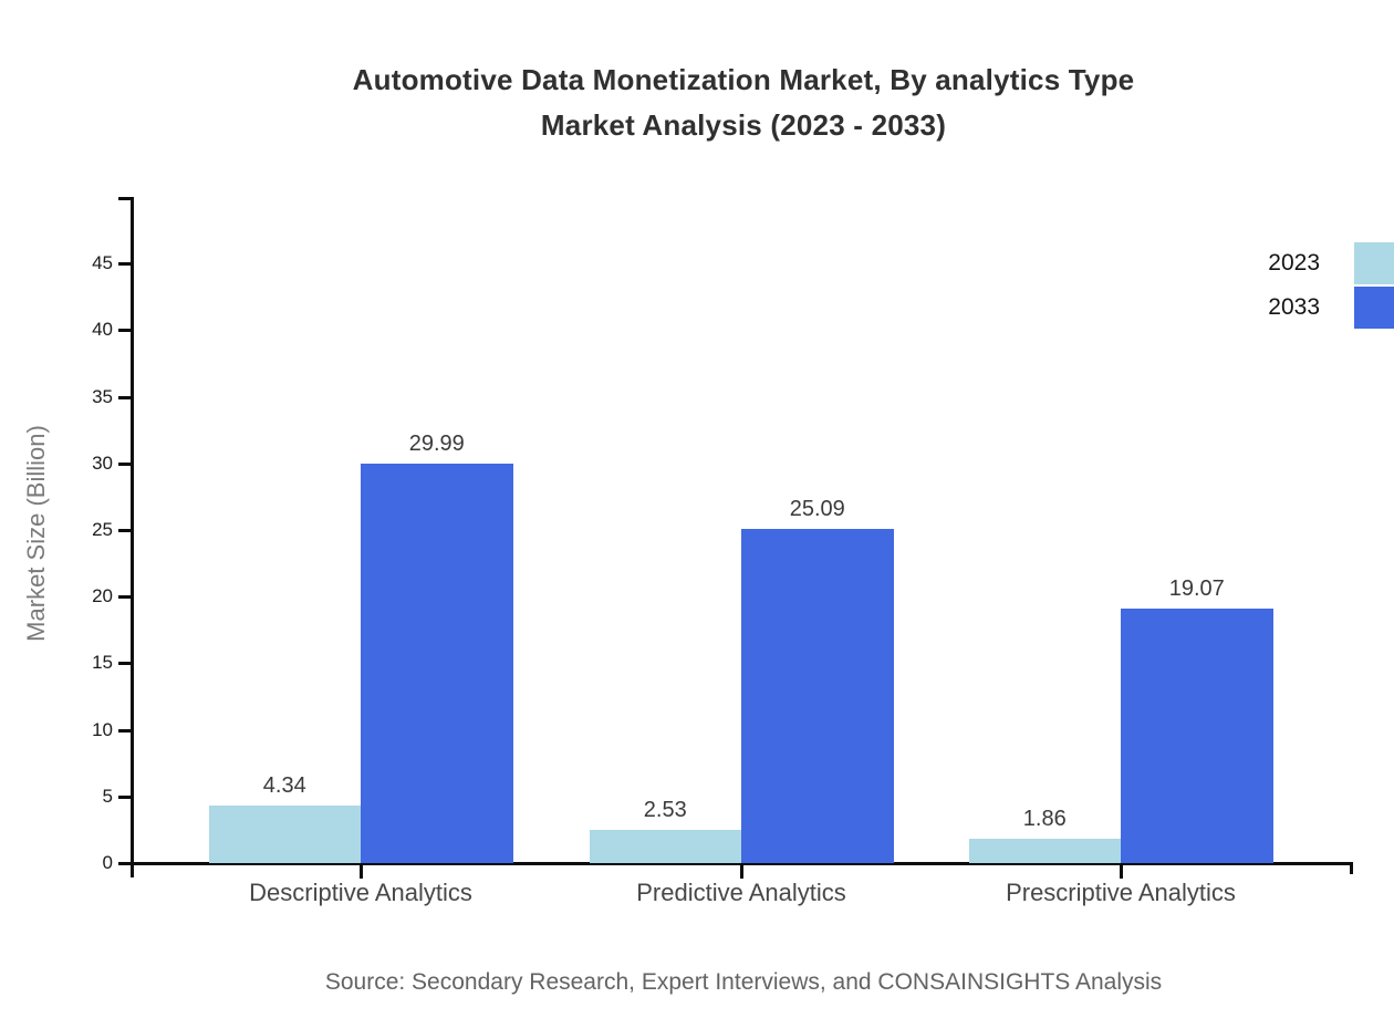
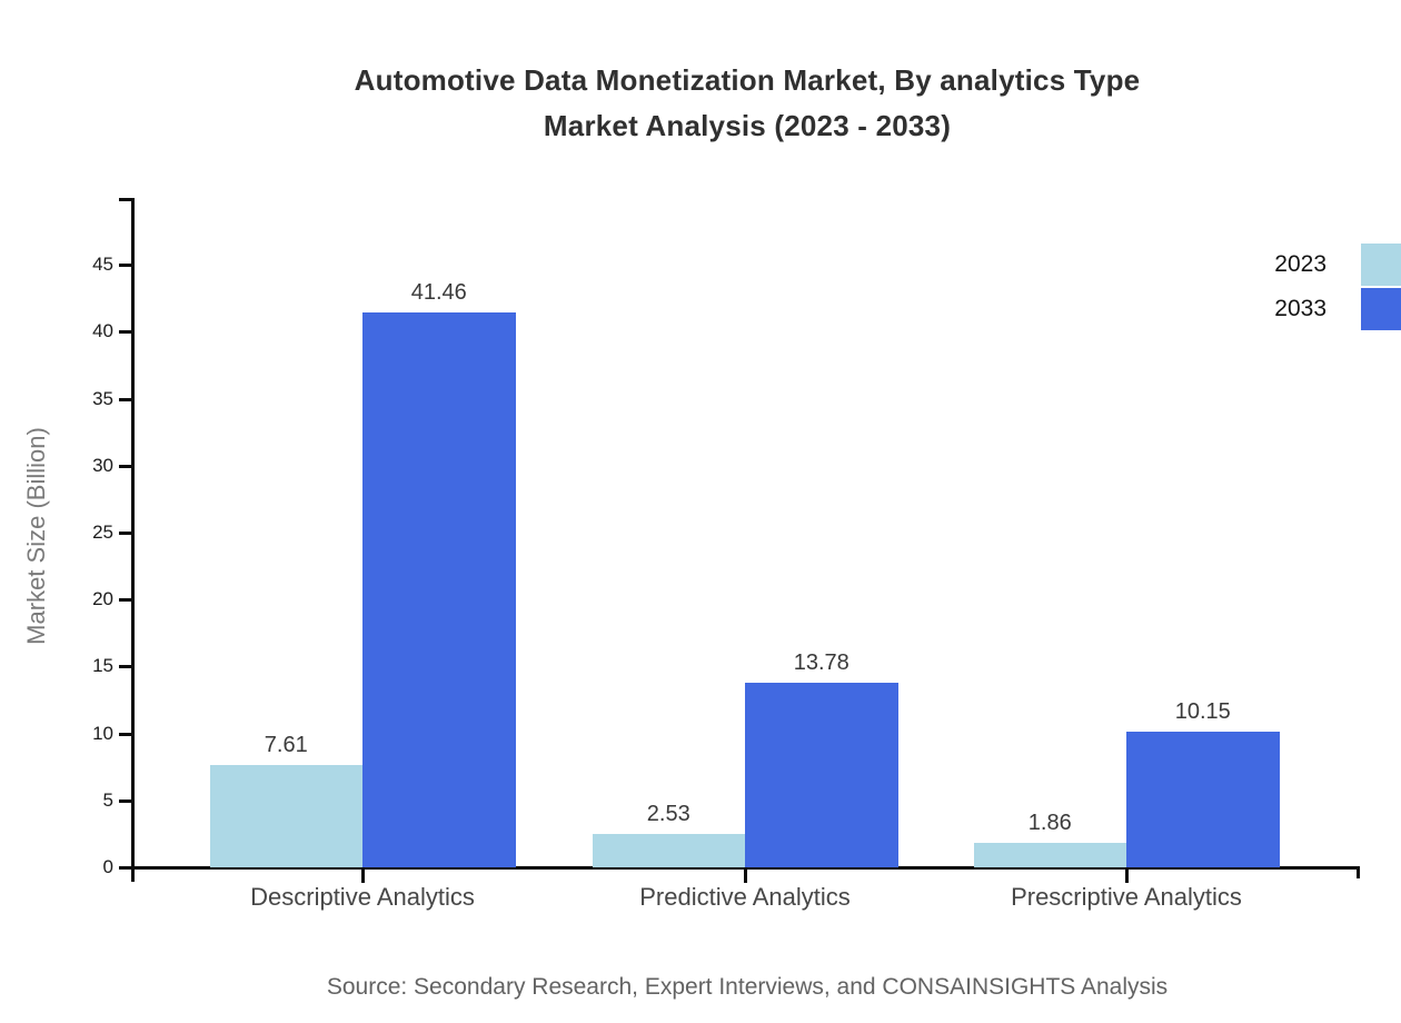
2023/Descriptive Analytics: 4.34 -> 7.61
2033/Descriptive Analytics: 29.99 -> 41.46
2033/Predictive Analytics: 25.09 -> 13.78
2033/Prescriptive Analytics: 19.07 -> 10.15
